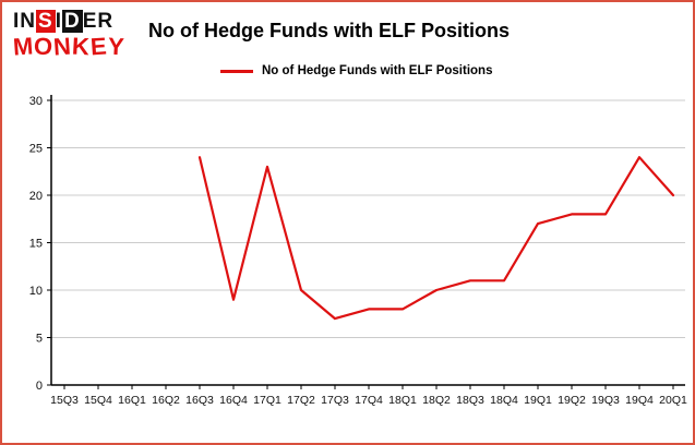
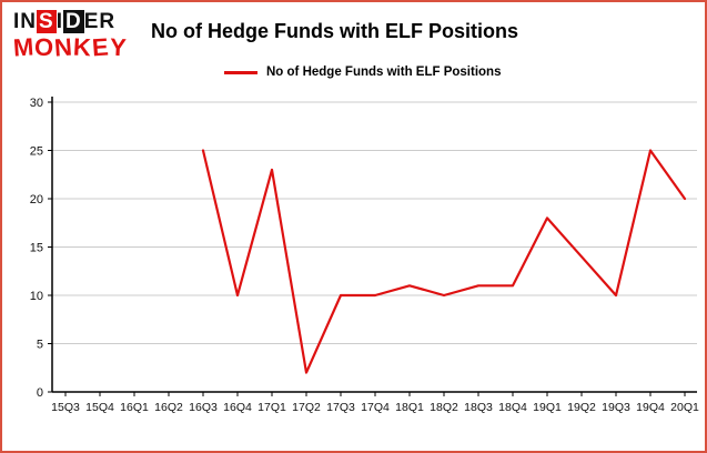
16Q3: 24 -> 25
16Q4: 9 -> 10
17Q2: 10 -> 2
17Q3: 7 -> 10
17Q4: 8 -> 10
18Q1: 8 -> 11
19Q1: 17 -> 18
19Q2: 18 -> 14
19Q3: 18 -> 10
19Q4: 24 -> 25
